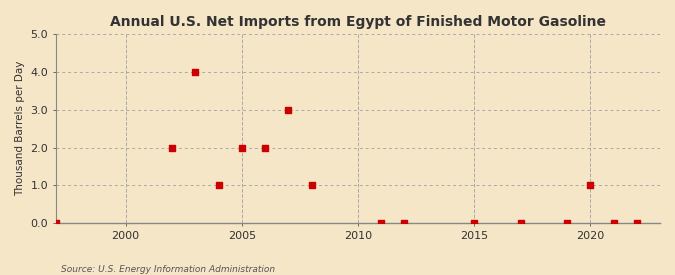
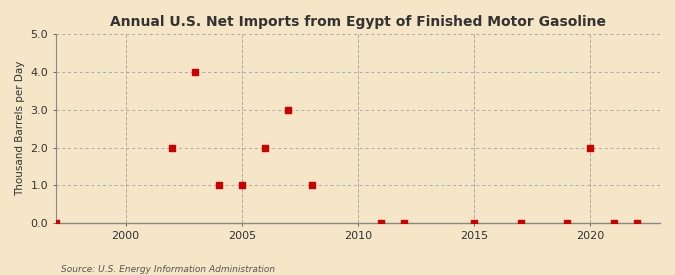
2005: 2 -> 1
2020: 1 -> 2
